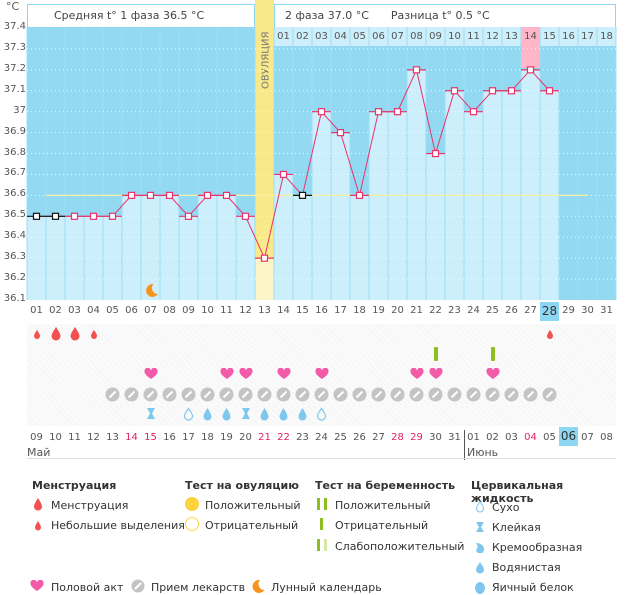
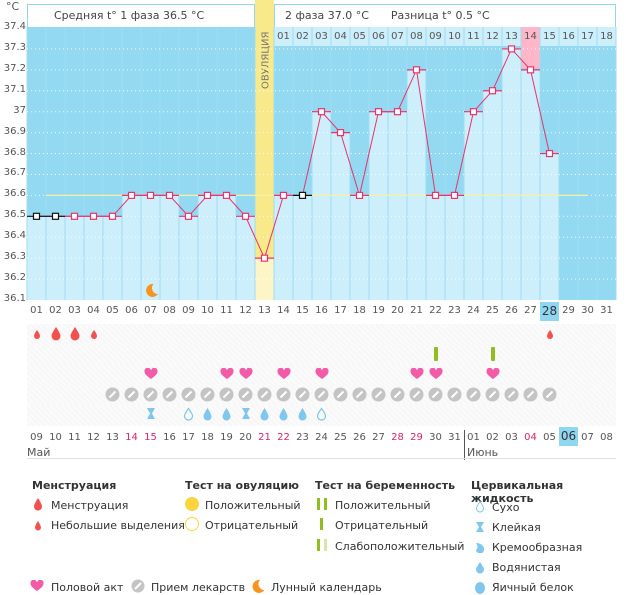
14: 36.7 -> 36.6
22: 36.8 -> 36.6
23: 37.1 -> 36.6
26: 37.1 -> 37.3
28: 37.1 -> 36.8
